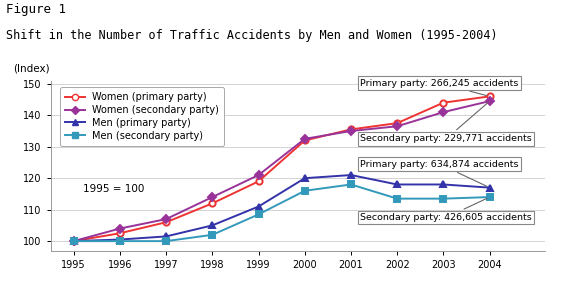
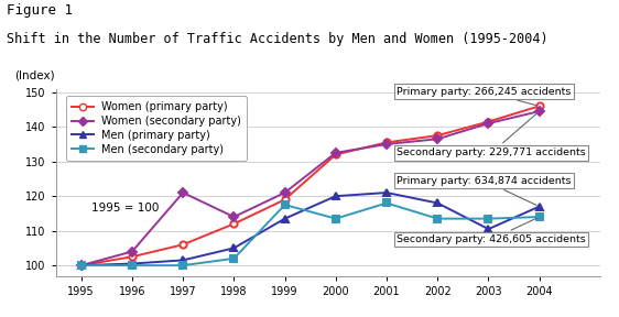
Women (secondary party)/1997: 107.0 -> 121.0
Men (primary party)/1999: 111.0 -> 113.5
Men (secondary party)/1999: 108.5 -> 117.5
Men (secondary party)/2000: 116.0 -> 113.5
Women (primary party)/2003: 144.0 -> 141.5
Men (primary party)/2003: 118.0 -> 110.5
